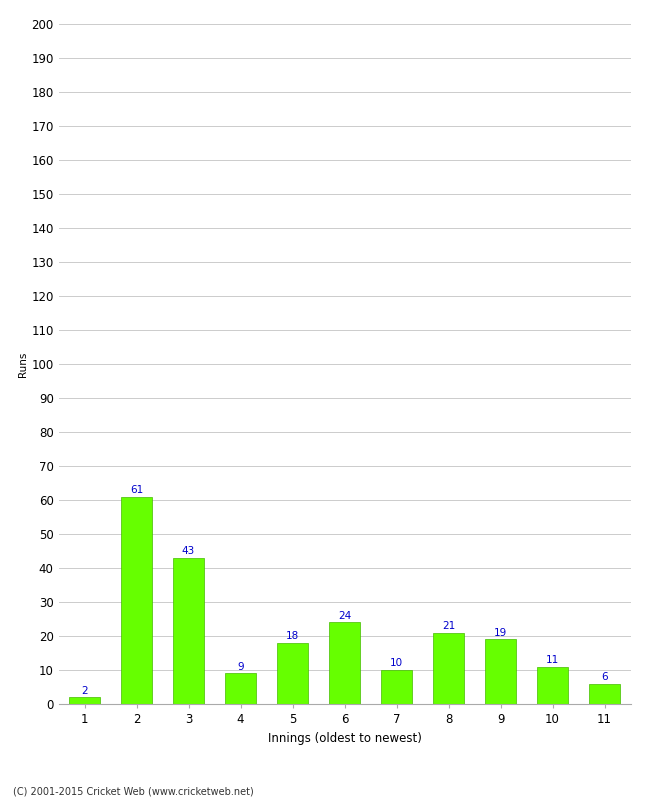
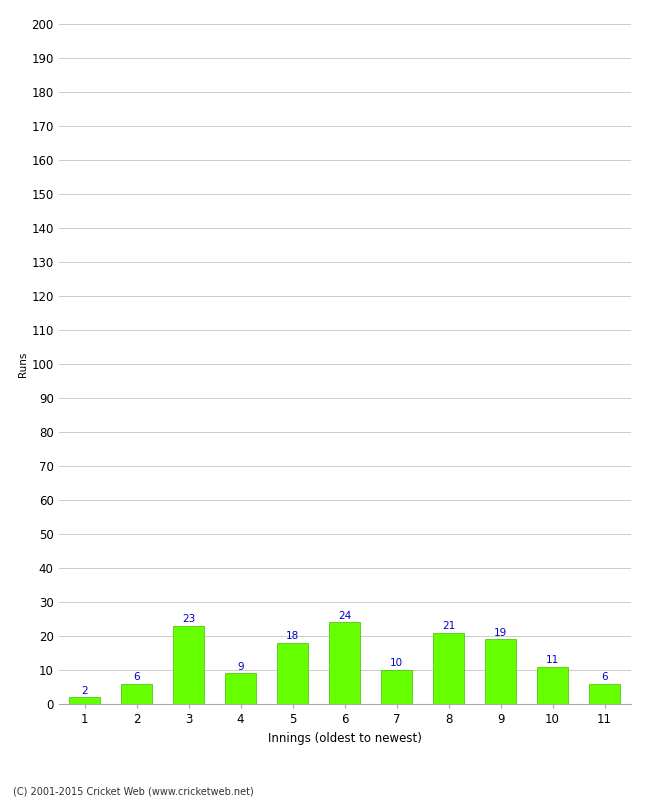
2: 61 -> 6
3: 43 -> 23
